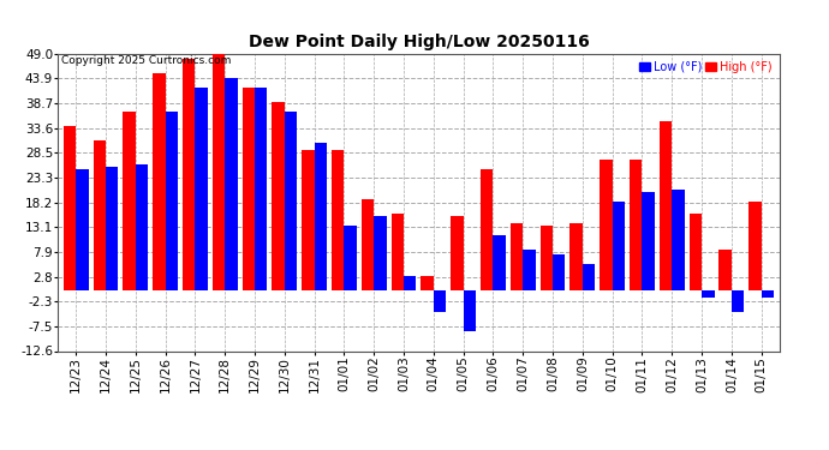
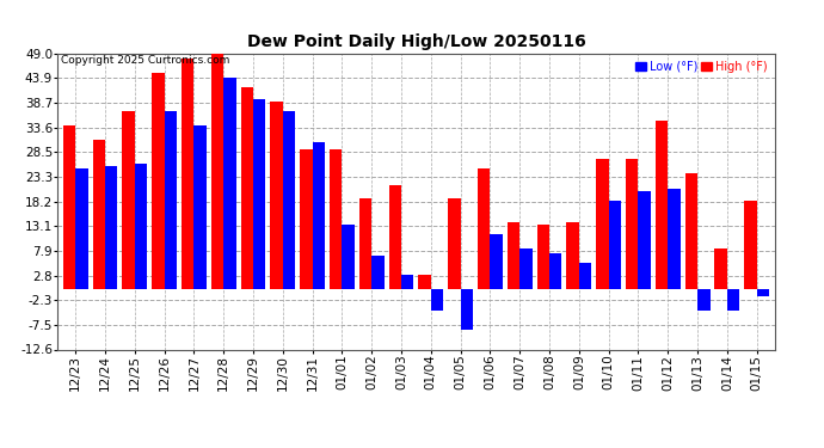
Low (°F)/12/27: 42.0 -> 34.0
Low (°F)/12/29: 42.0 -> 39.5
Low (°F)/01/02: 15.5 -> 7.0
High (°F)/01/03: 16.0 -> 21.5
High (°F)/01/05: 15.5 -> 19.0
High (°F)/01/13: 16.0 -> 24.0
Low (°F)/01/13: -1.5 -> -4.5
